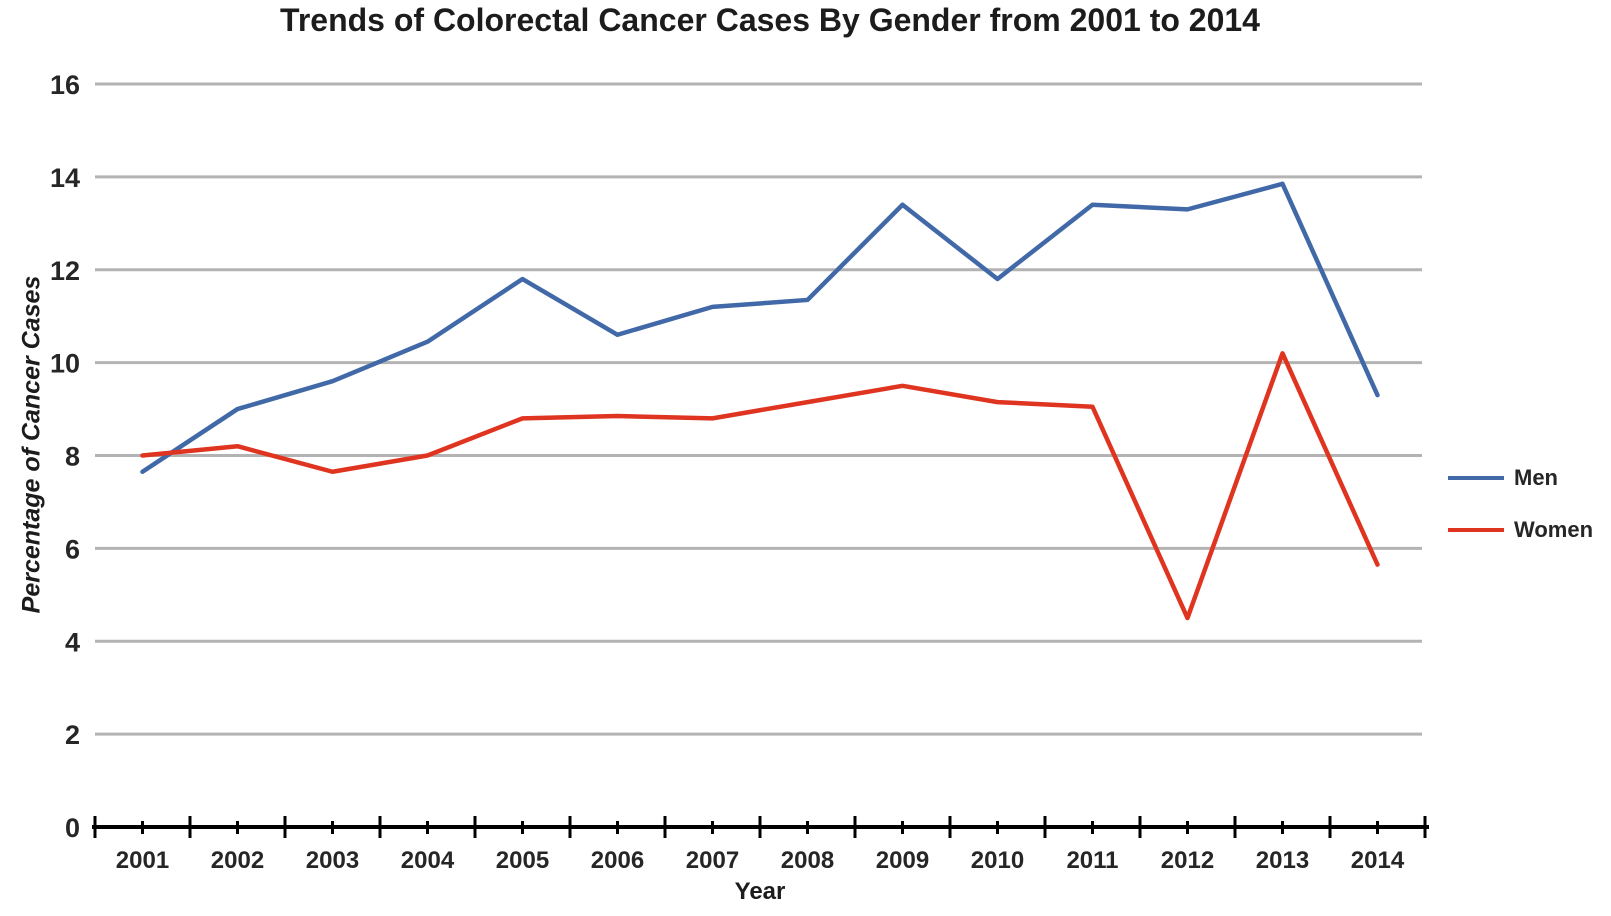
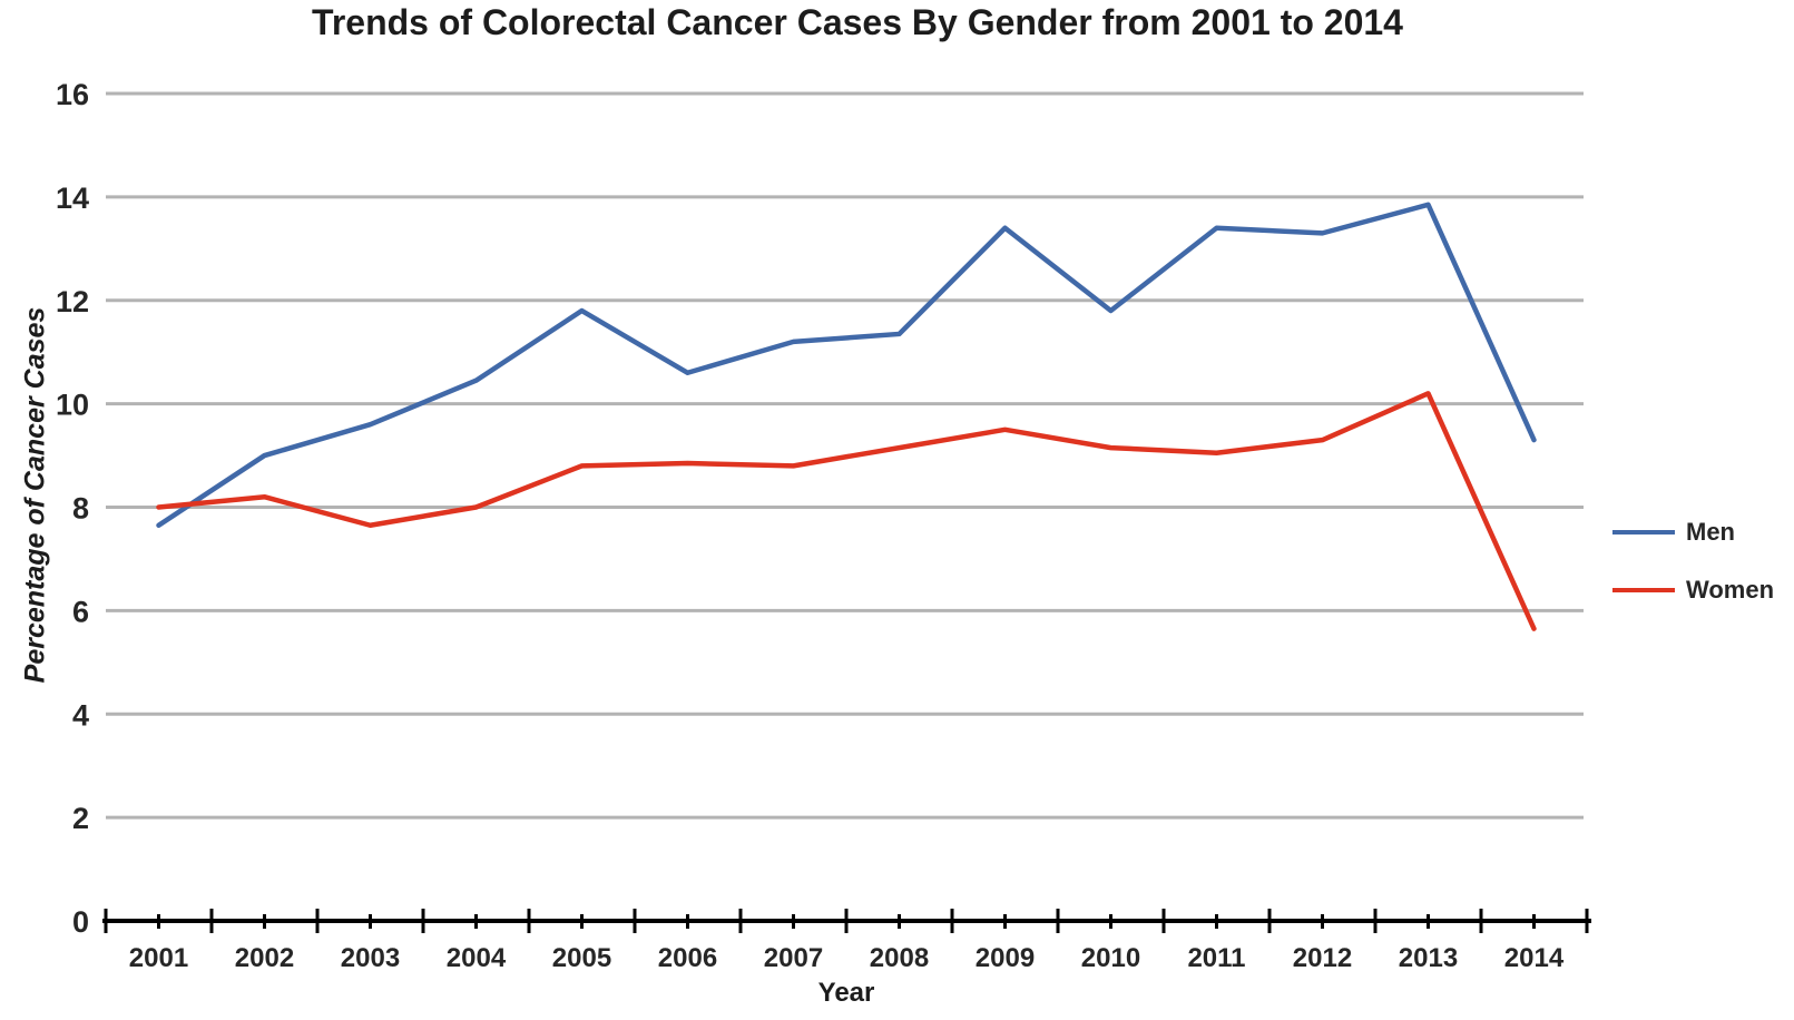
Women/2012: 4.5 -> 9.3
